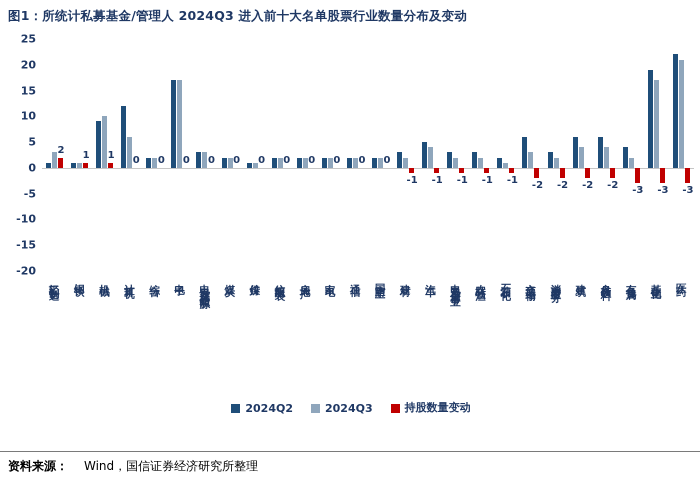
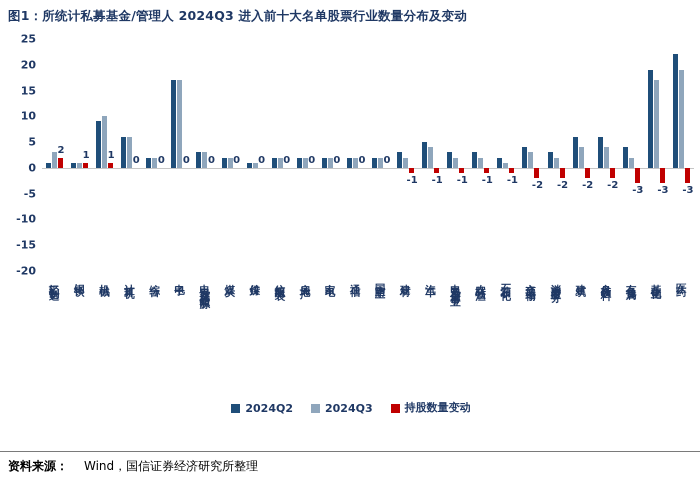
2024Q2/计算机: 12 -> 6
2024Q2/交通运输: 6 -> 4
2024Q3/医药: 21 -> 19
